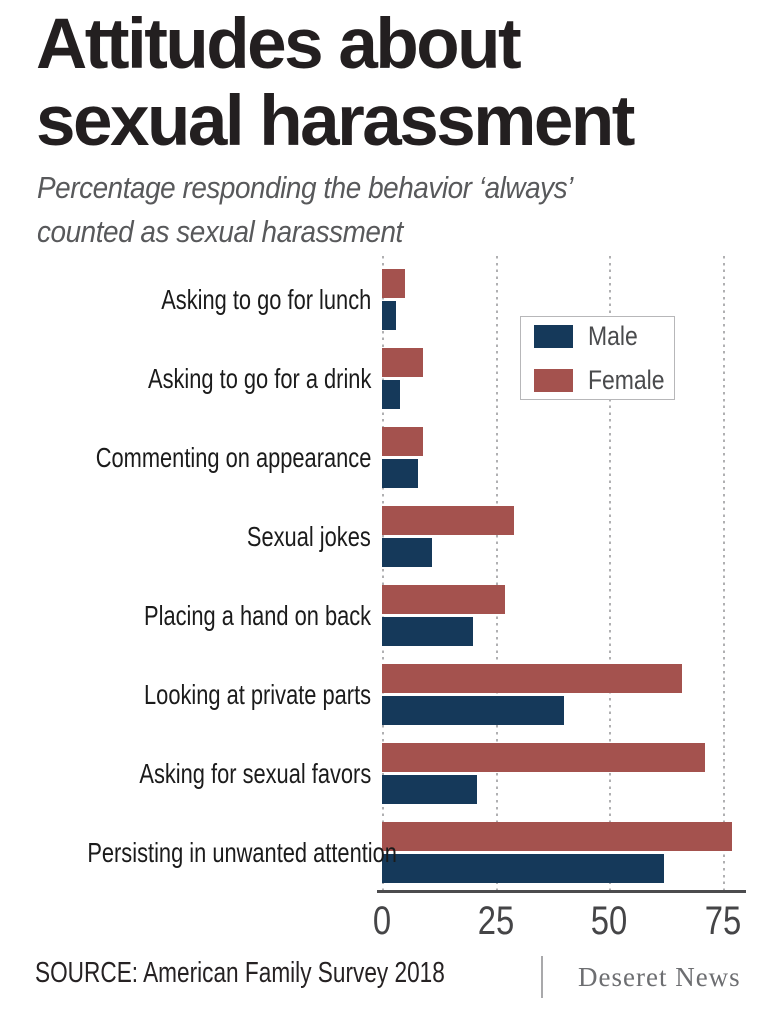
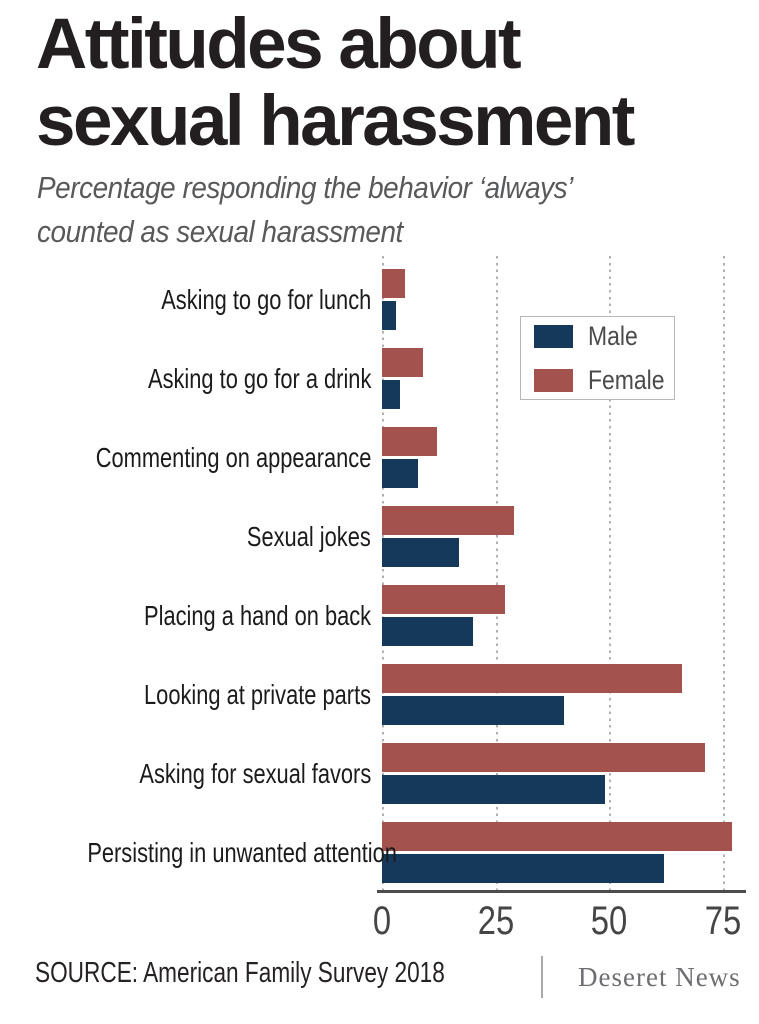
Female/Commenting on appearance: 9 -> 12
Male/Sexual jokes: 11 -> 17
Male/Asking for sexual favors: 21 -> 49
